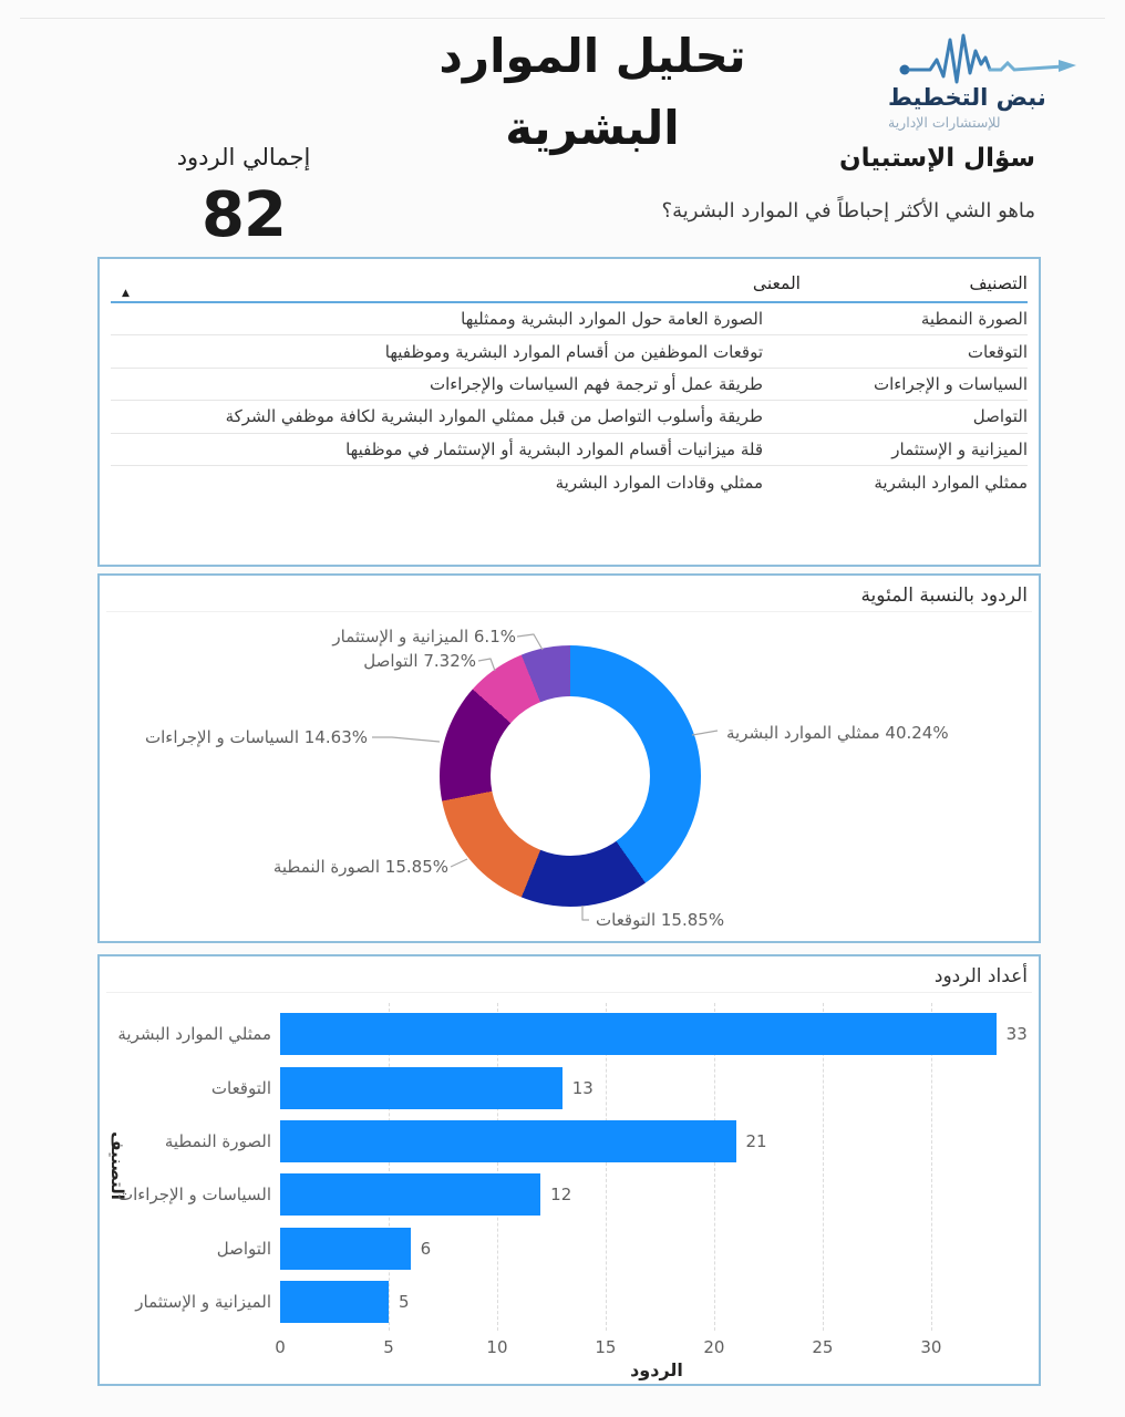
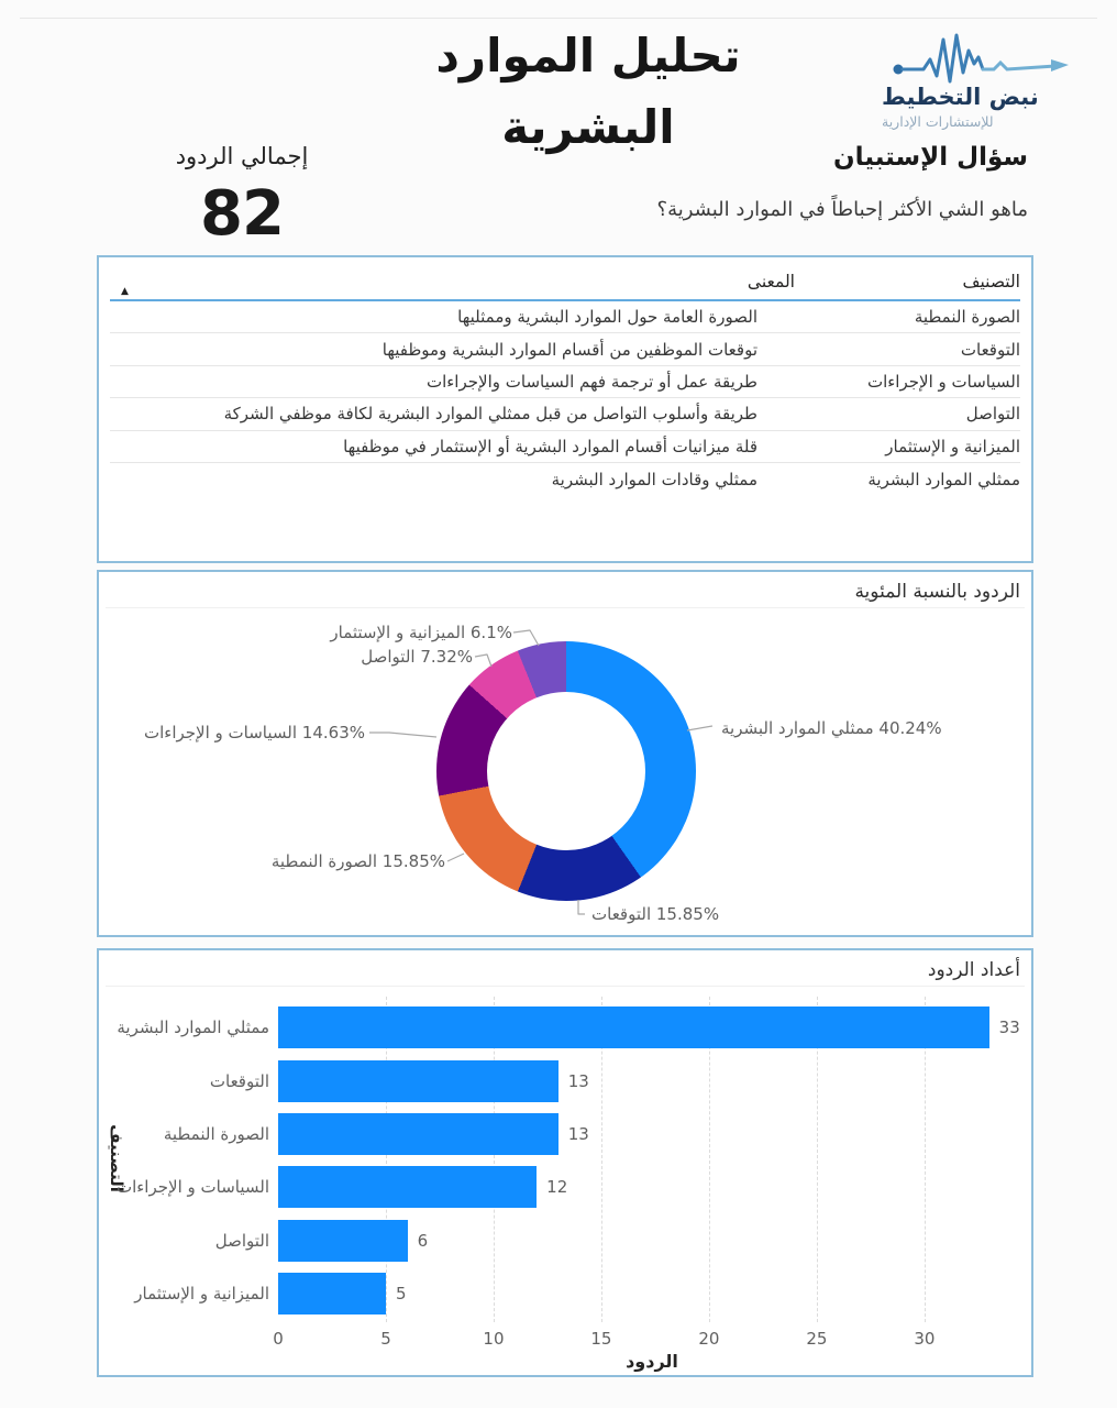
أعداد الردود/الصورة النمطية: 21 -> 13
